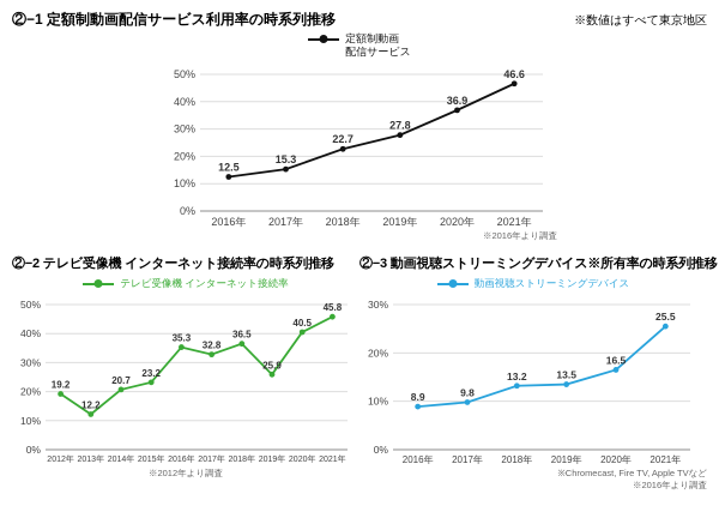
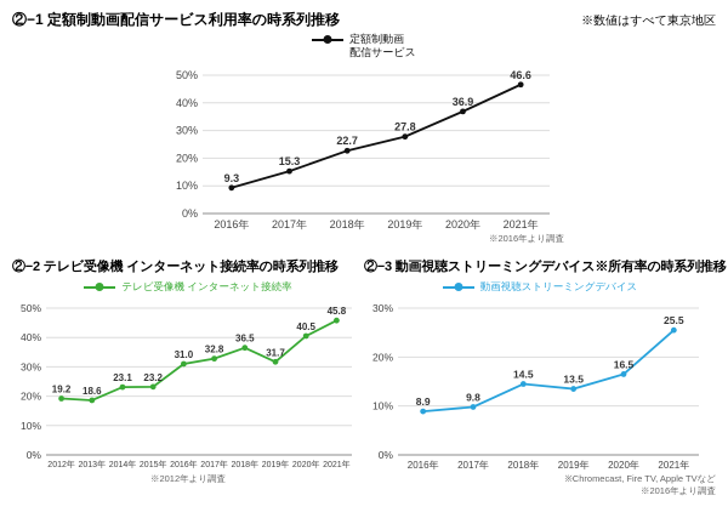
②−1 定額制動画配信サービス利用率の時系列推移/2016年: 12.5 -> 9.3
②−2 テレビ受像機 インターネット接続率の時系列推移/2013年: 12.2 -> 18.6
②−2 テレビ受像機 インターネット接続率の時系列推移/2014年: 20.7 -> 23.1
②−2 テレビ受像機 インターネット接続率の時系列推移/2016年: 35.3 -> 31.0
②−2 テレビ受像機 インターネット接続率の時系列推移/2019年: 25.9 -> 31.7
②−3 動画視聴ストリーミングデバイス※所有率の時系列推移/2018年: 13.2 -> 14.5
